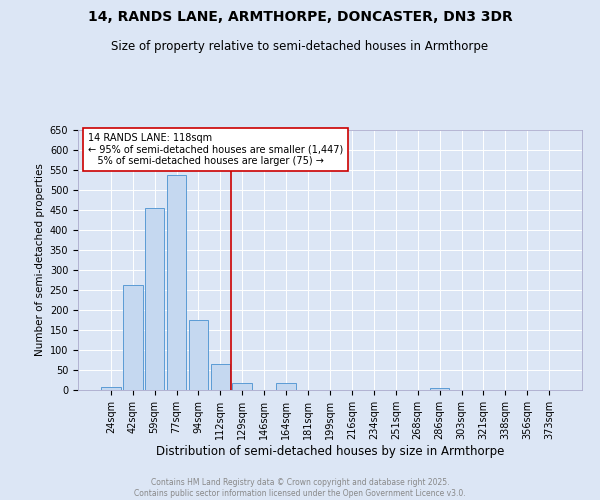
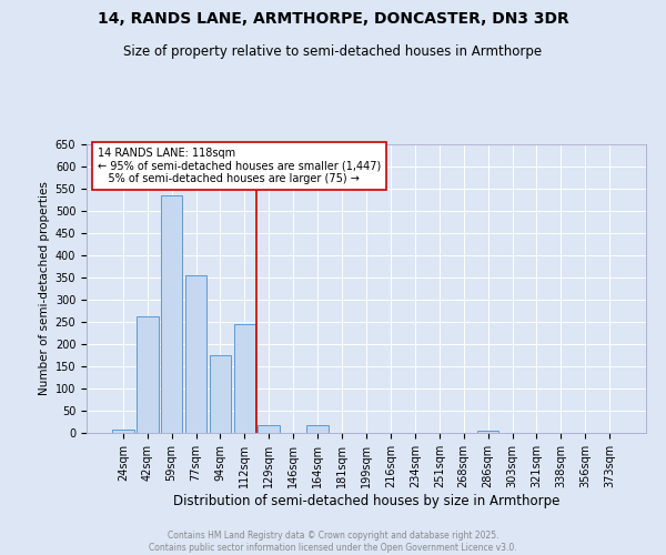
59sqm: 455 -> 535
77sqm: 537 -> 355
112sqm: 65 -> 245
